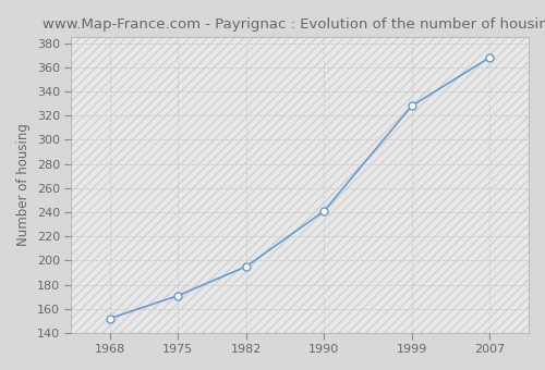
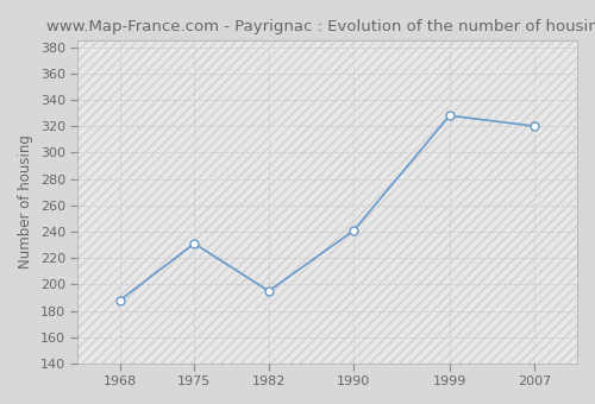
1968: 152 -> 188
1975: 171 -> 231
2007: 368 -> 320
